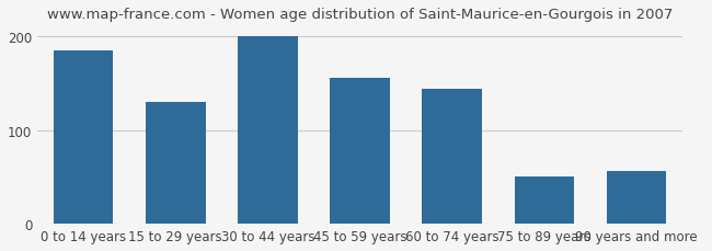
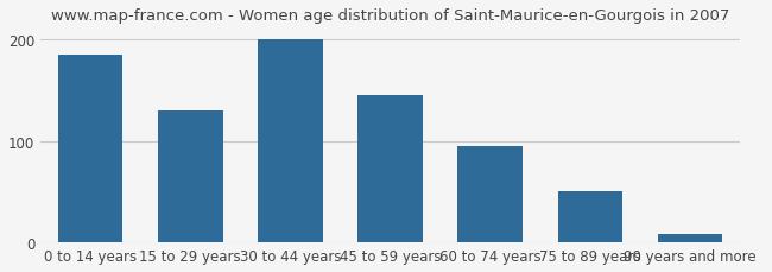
45 to 59 years: 156 -> 145
60 to 74 years: 144 -> 95
90 years and more: 56 -> 8
